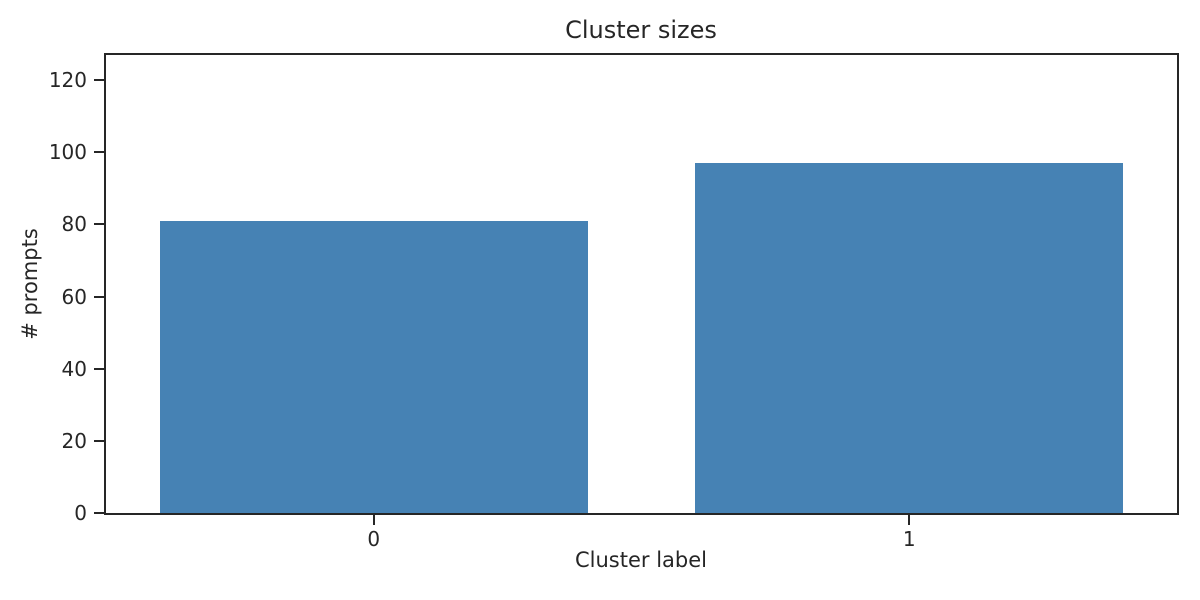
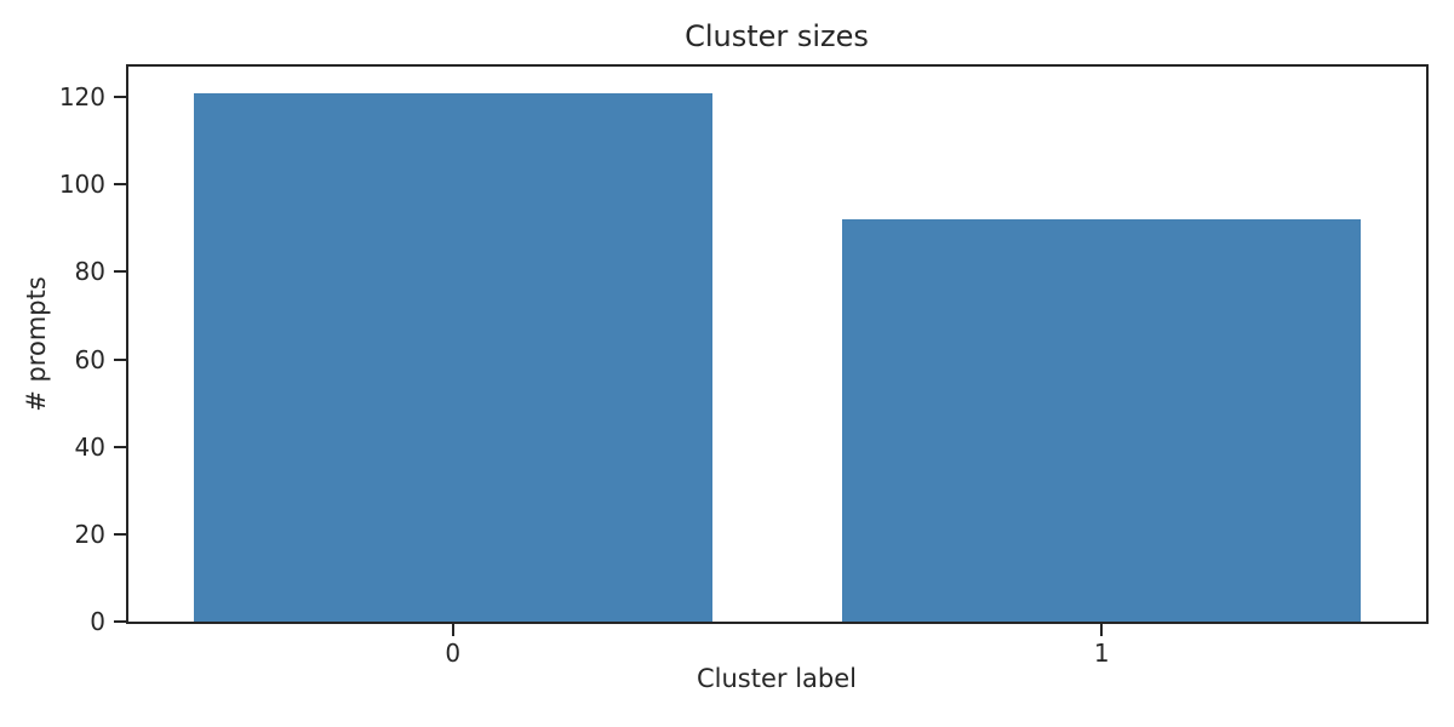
0: 81 -> 121
1: 97 -> 92
